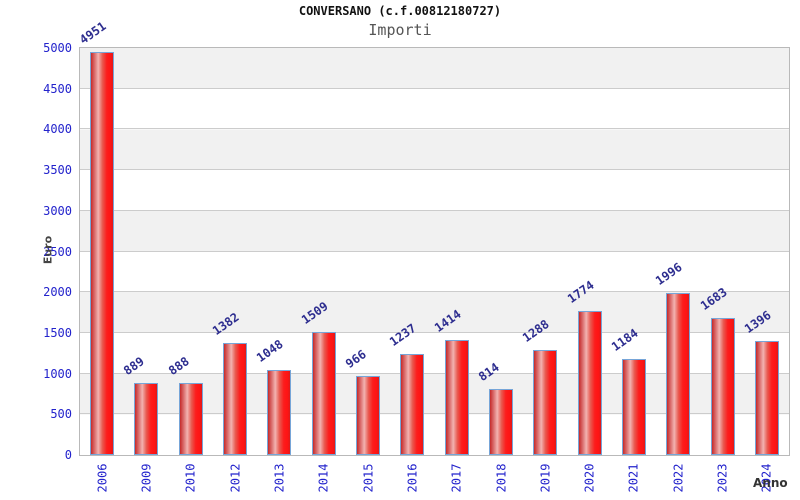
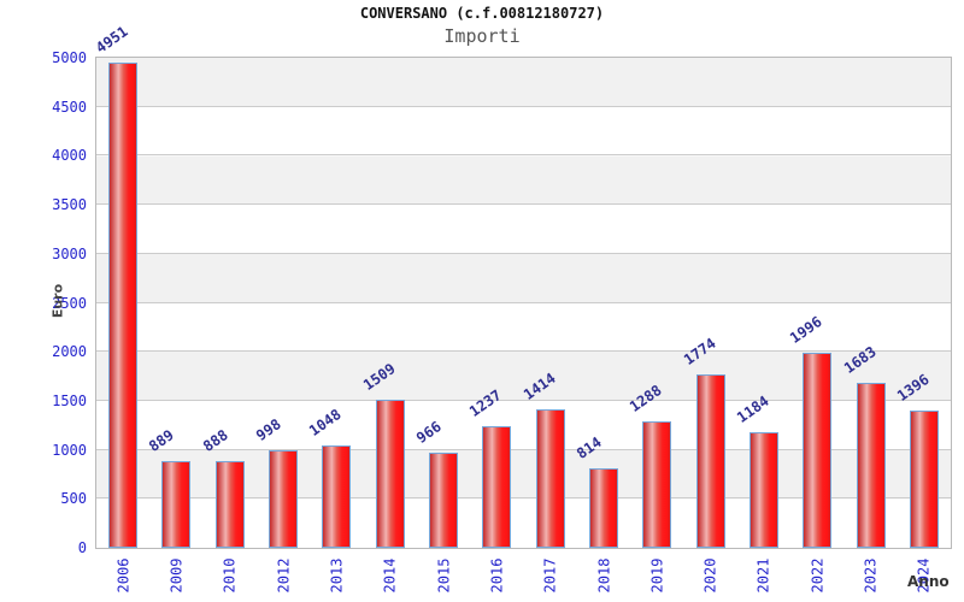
2012: 1382 -> 998
